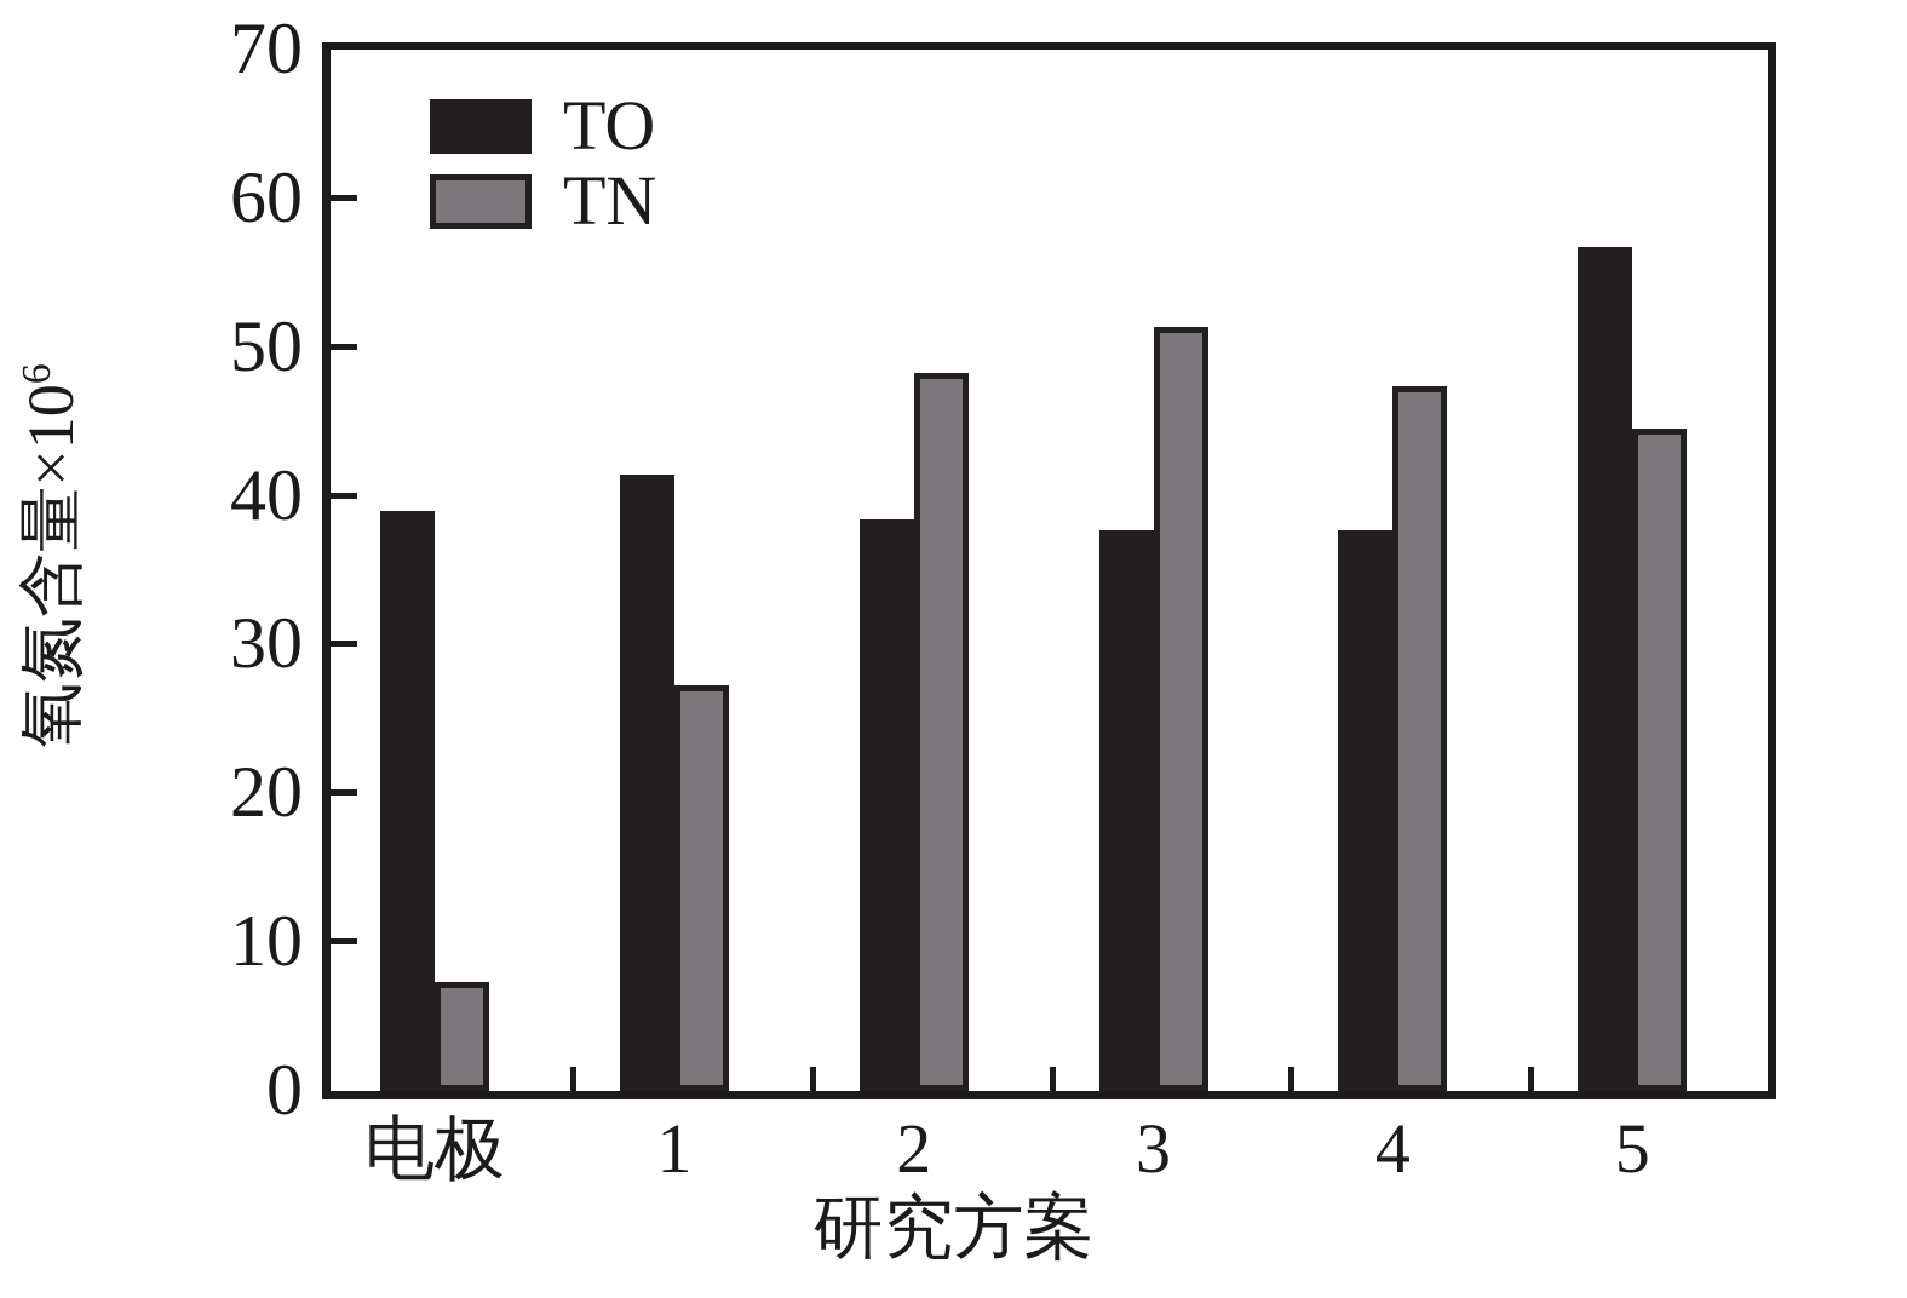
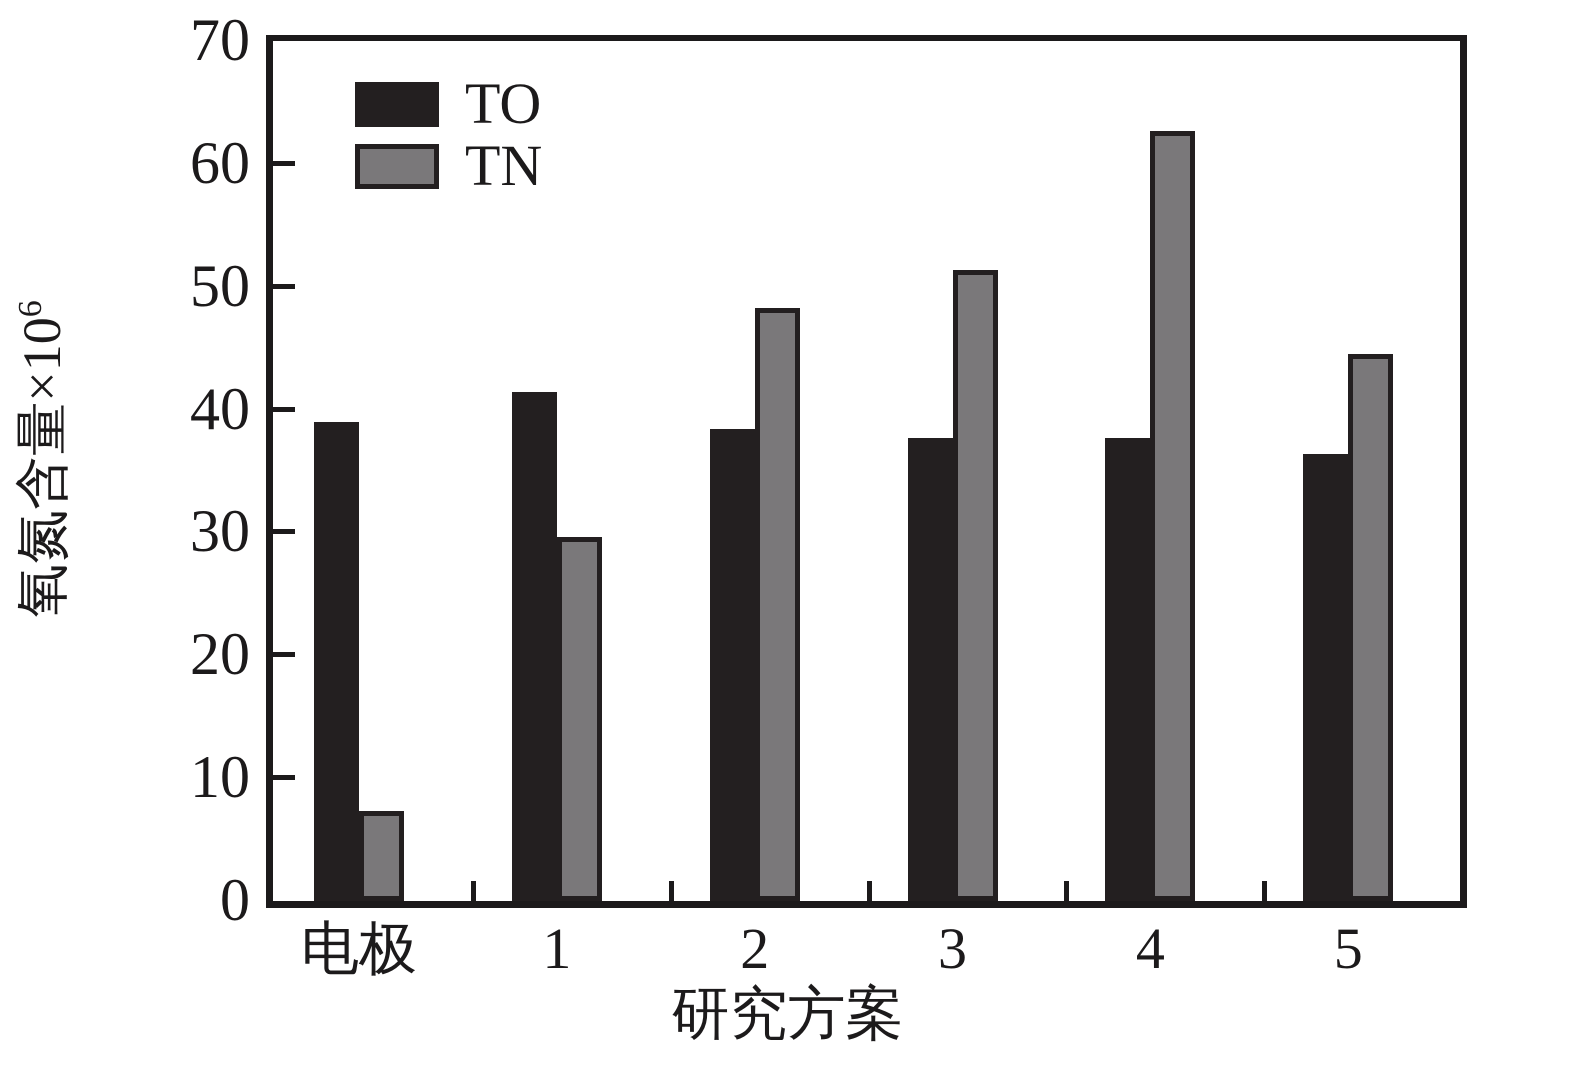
TN/1: 27.3 -> 29.6
TN/4: 47.4 -> 62.7
TO/5: 56.7 -> 36.4
